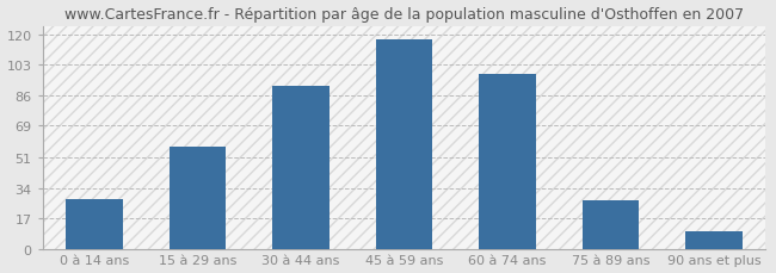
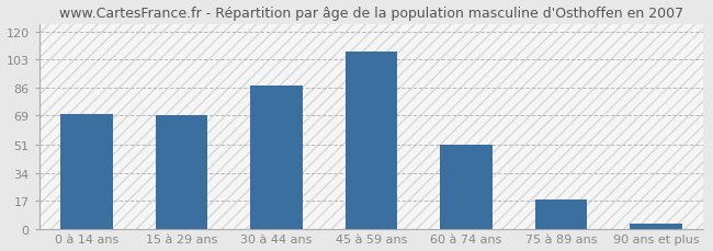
0 à 14 ans: 28 -> 70
15 à 29 ans: 57 -> 69
30 à 44 ans: 91 -> 87
45 à 59 ans: 117 -> 108
60 à 74 ans: 98 -> 51
75 à 89 ans: 27 -> 18
90 ans et plus: 10 -> 3
